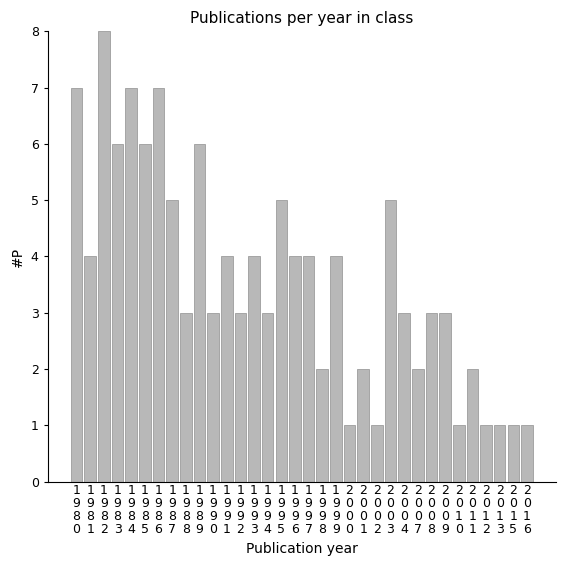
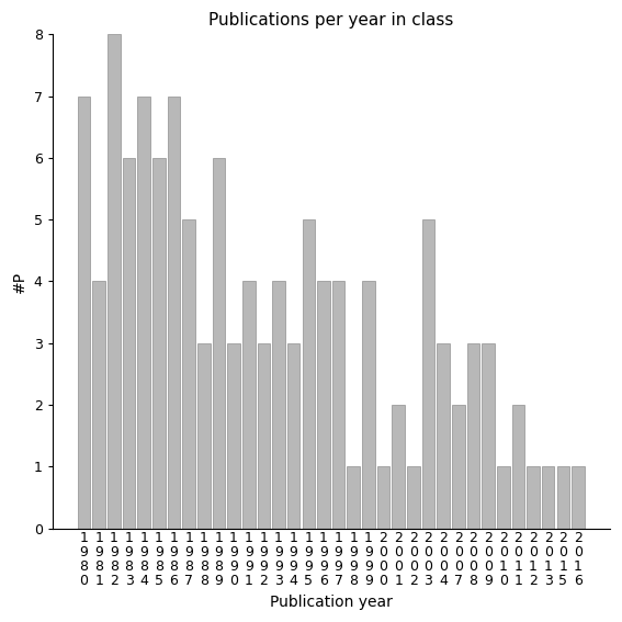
1 9 9 8: 2 -> 1
